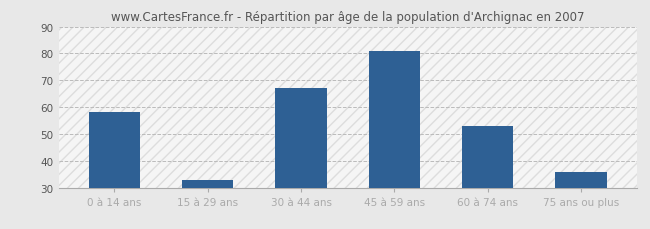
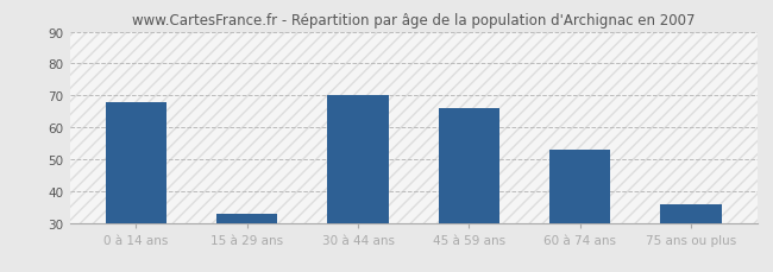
0 à 14 ans: 58 -> 68
30 à 44 ans: 67 -> 70
45 à 59 ans: 81 -> 66
